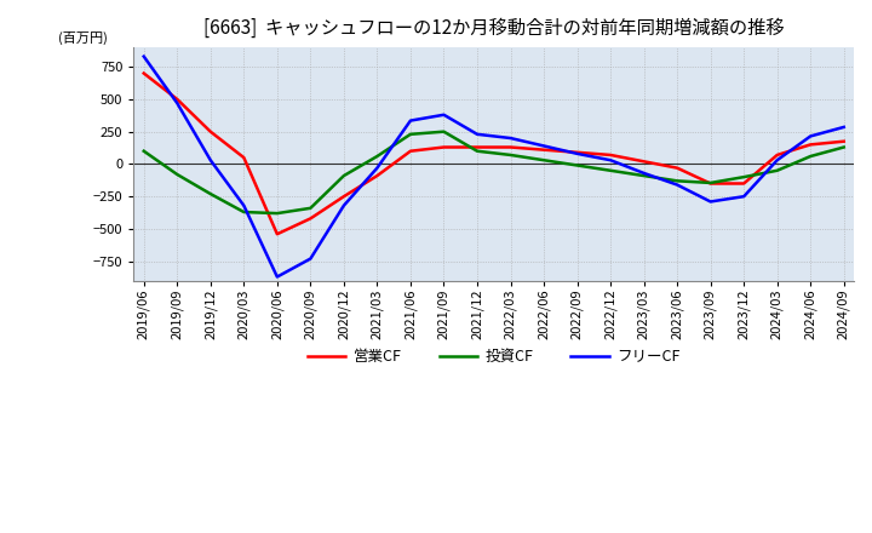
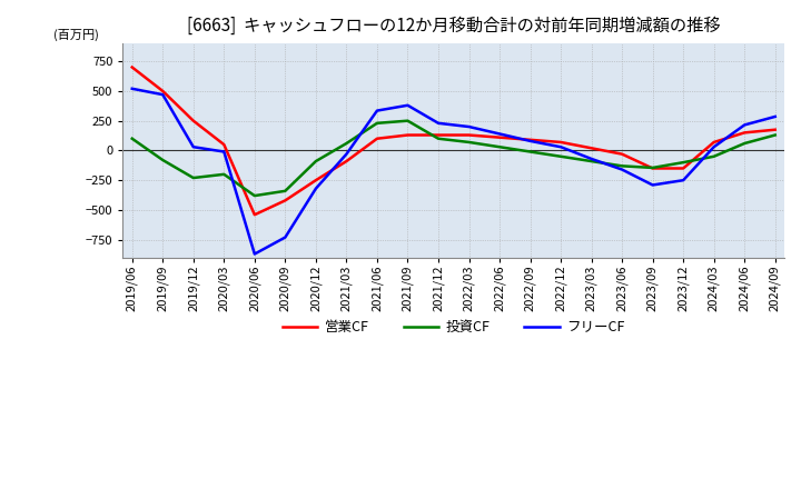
フリーCF/2019/06: 830 -> 520
投資CF/2020/03: -370 -> -200
フリーCF/2020/03: -320 -> -10
